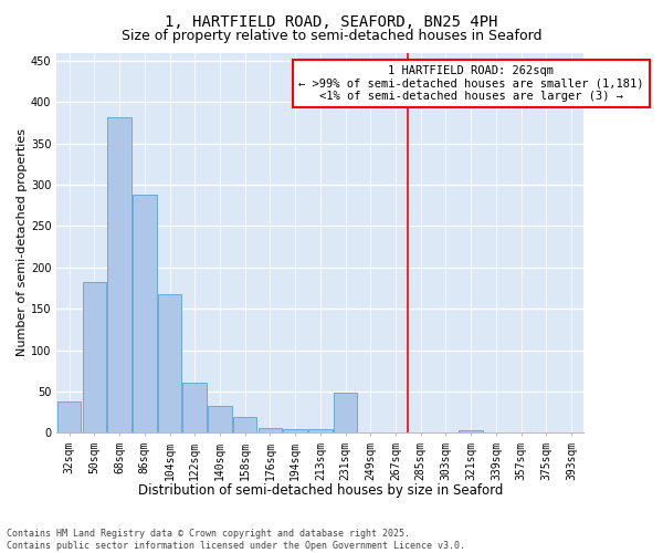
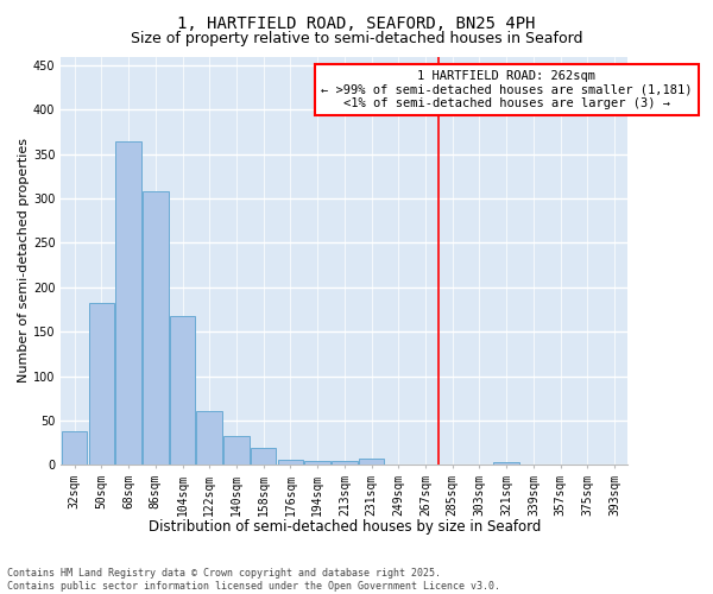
68sqm: 382 -> 365
86sqm: 288 -> 308
231sqm: 48 -> 7
